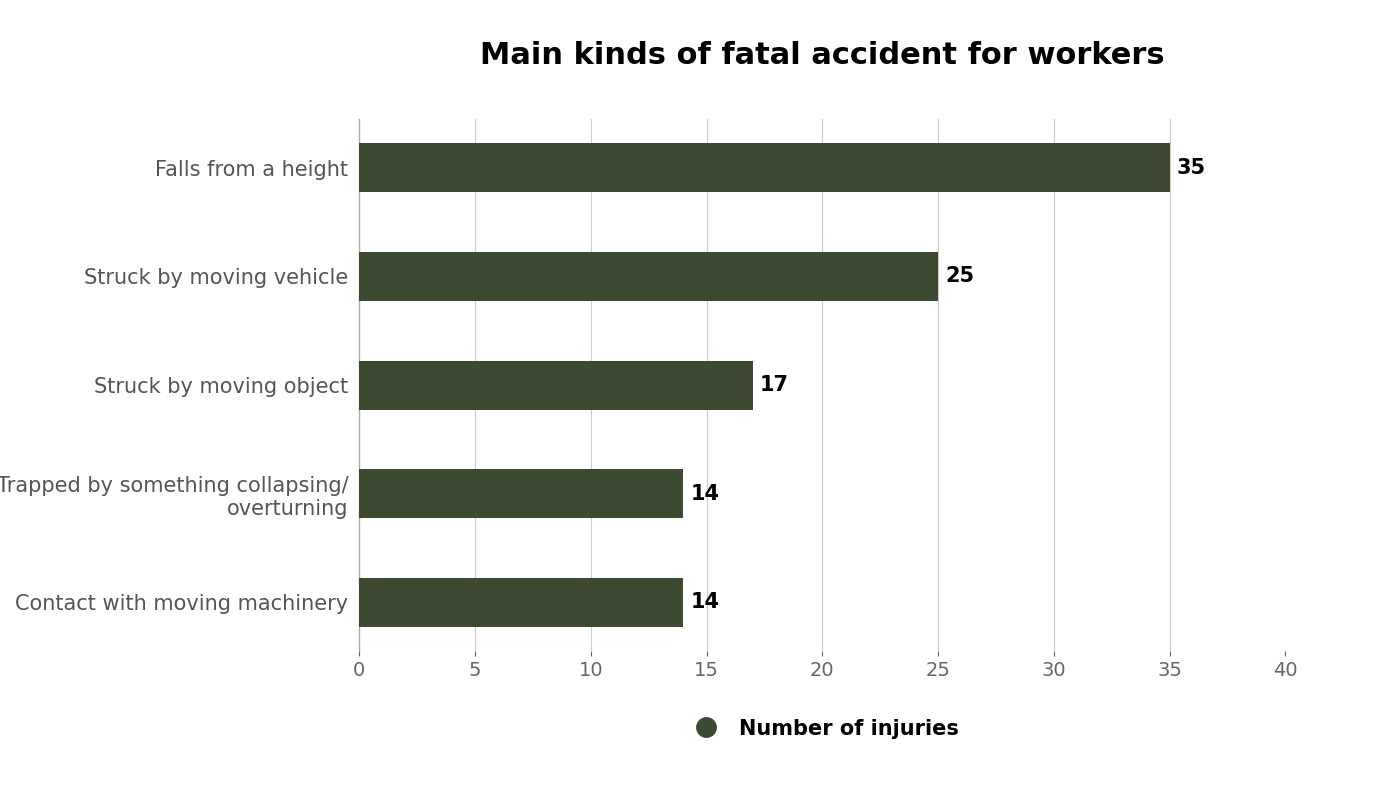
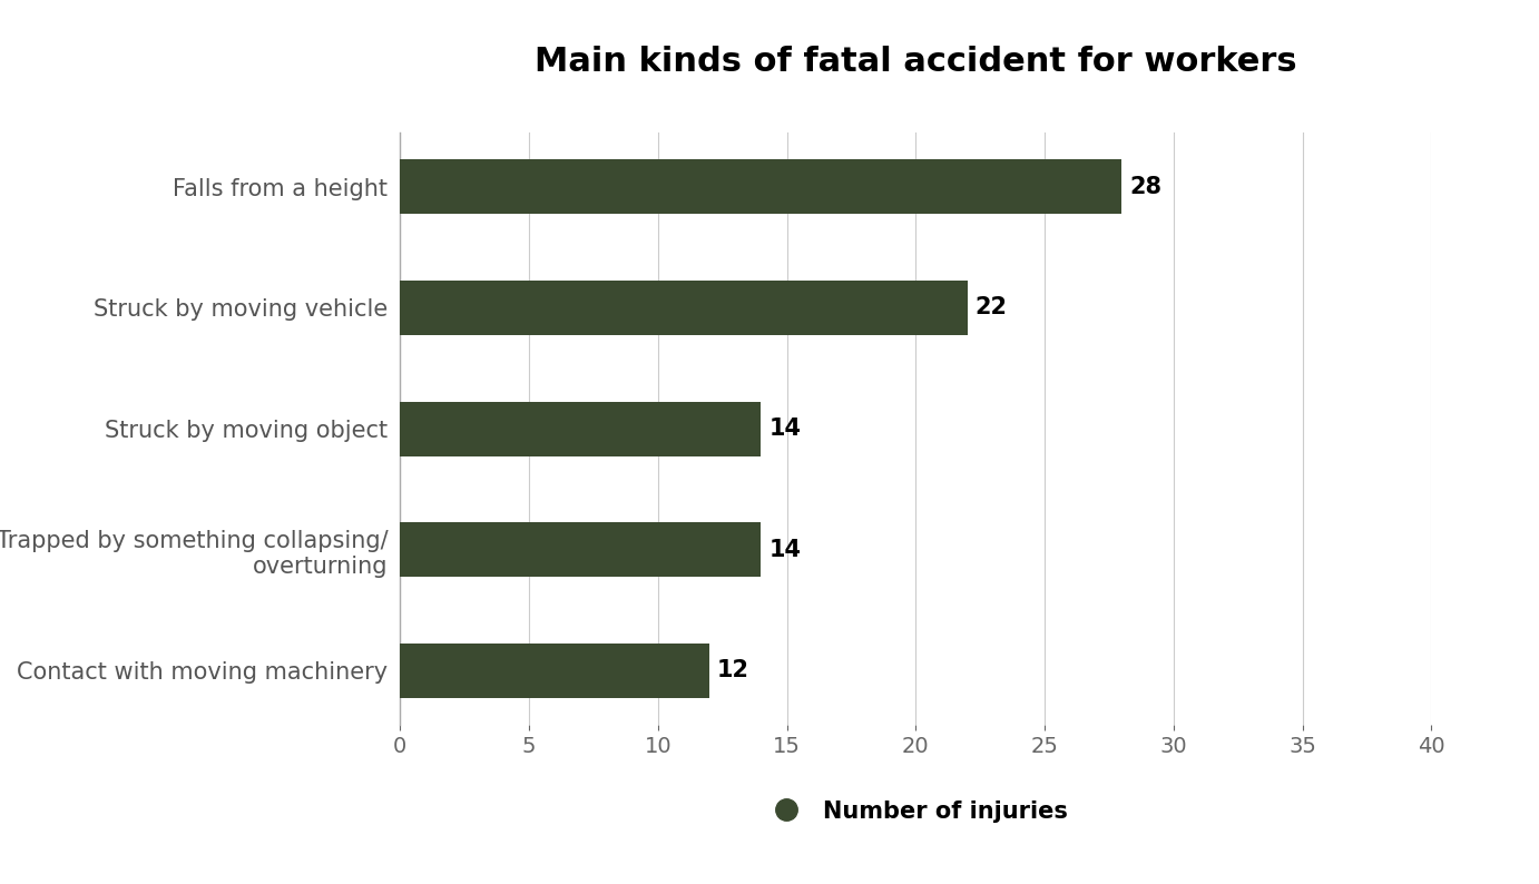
Falls from a height: 35 -> 28
Struck by moving vehicle: 25 -> 22
Struck by moving object: 17 -> 14
Contact with moving machinery: 14 -> 12
